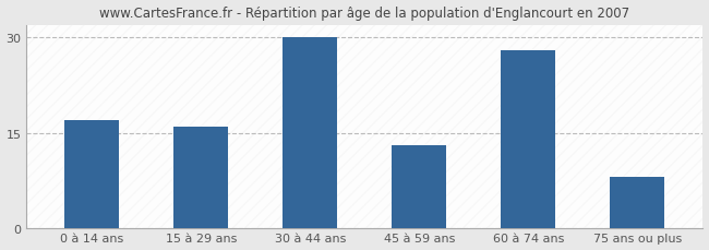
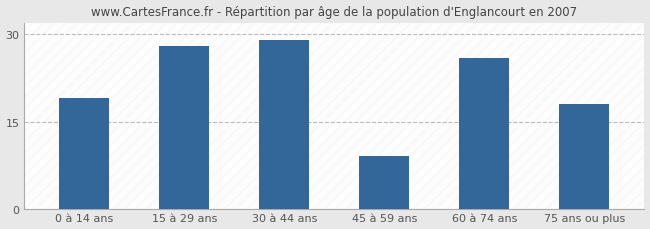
0 à 14 ans: 17 -> 19
15 à 29 ans: 16 -> 28
30 à 44 ans: 30 -> 29
45 à 59 ans: 13 -> 9
60 à 74 ans: 28 -> 26
75 ans ou plus: 8 -> 18
